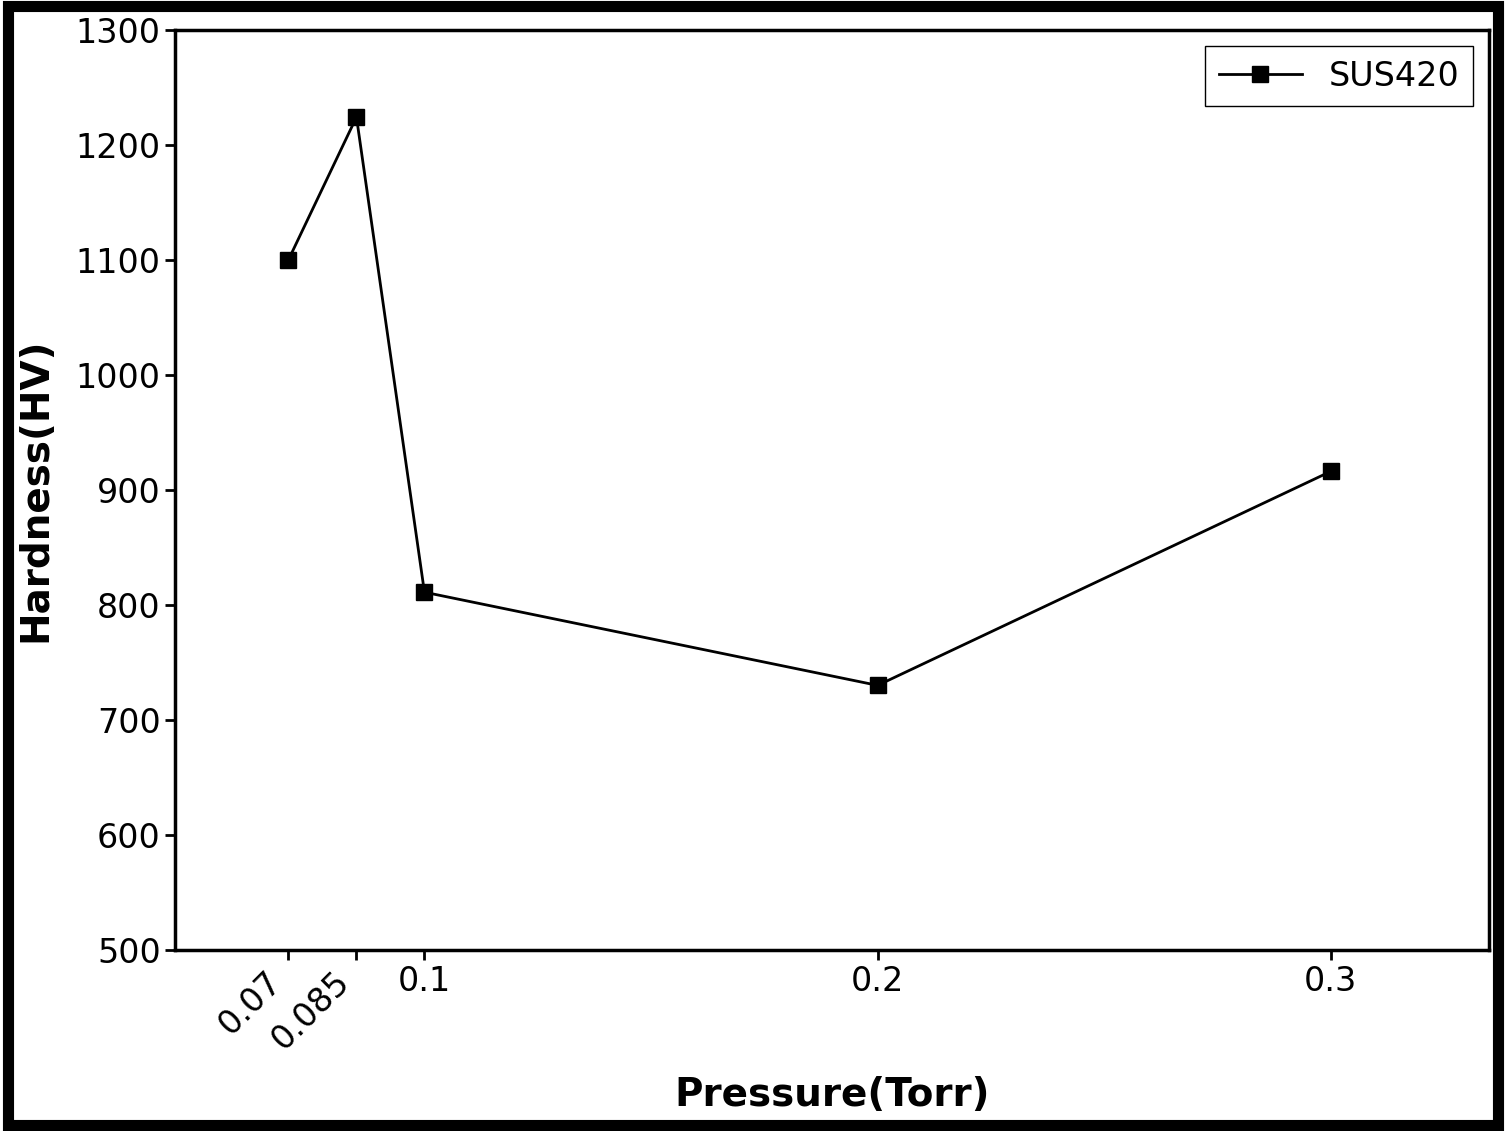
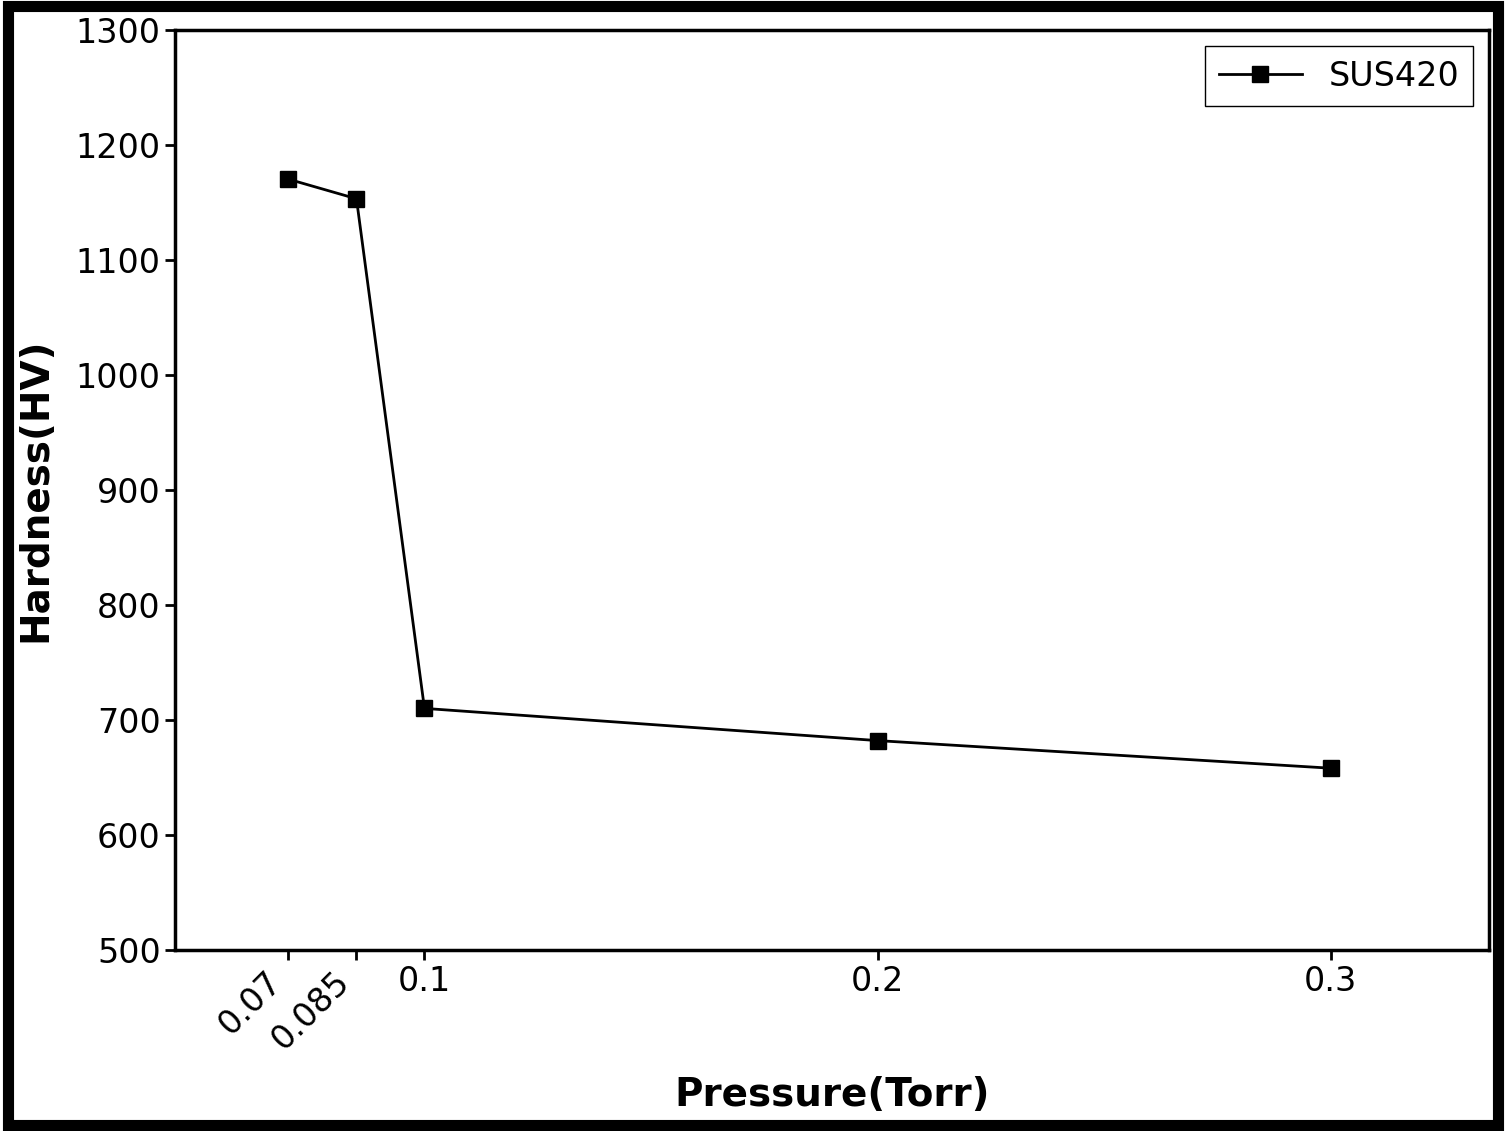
0.07: 1100 -> 1170
0.085: 1224 -> 1153
0.1: 811 -> 710
0.2: 730 -> 682
0.3: 916 -> 658
